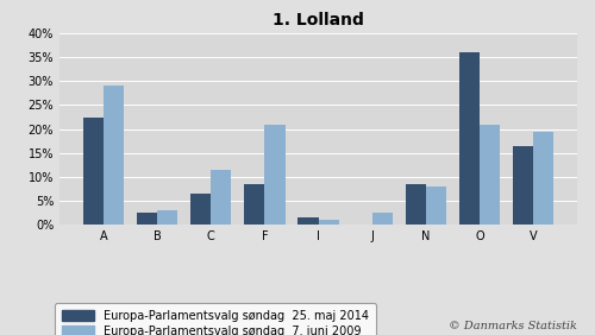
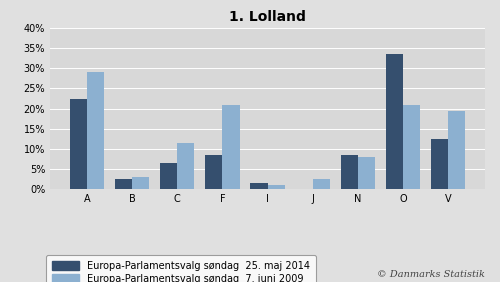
Europa-Parlamentsvalg søndag 25. maj 2014/O: 36.0% -> 33.5%
Europa-Parlamentsvalg søndag 25. maj 2014/V: 16.5% -> 12.5%
